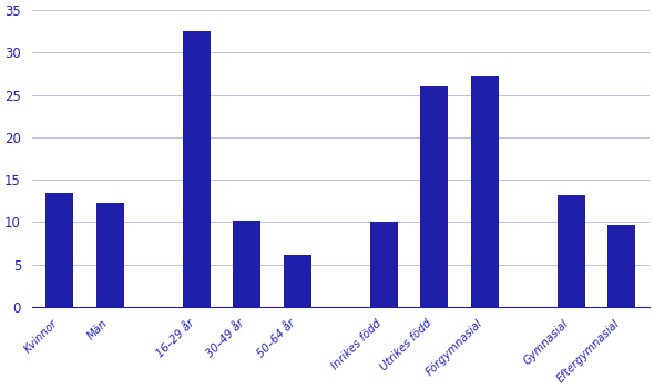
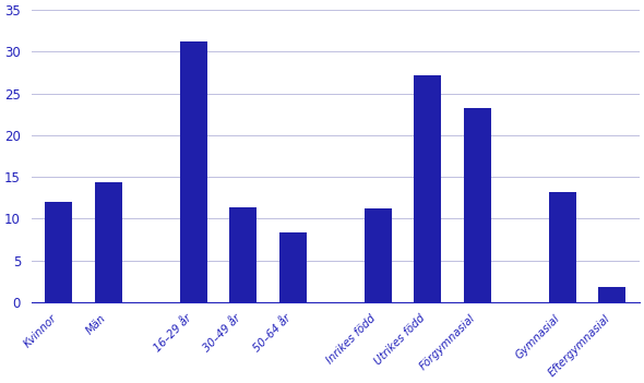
Kvinnor: 13.5 -> 12.0
Män: 12.2 -> 14.4
16–29 år: 32.5 -> 31.2
30–49 år: 10.2 -> 11.4
50–64 år: 6.1 -> 8.4
Inrikes född: 10.0 -> 11.2
Utrikes född: 26.0 -> 27.2
Förgymnasial: 27.2 -> 23.2
Eftergymnasial: 9.7 -> 1.8
